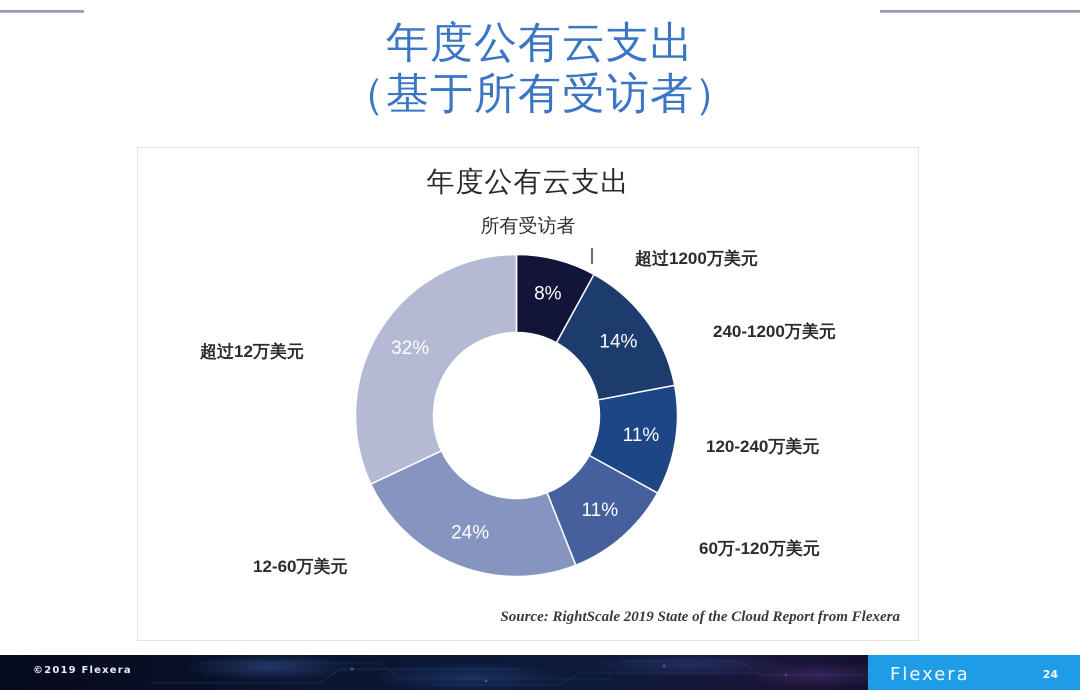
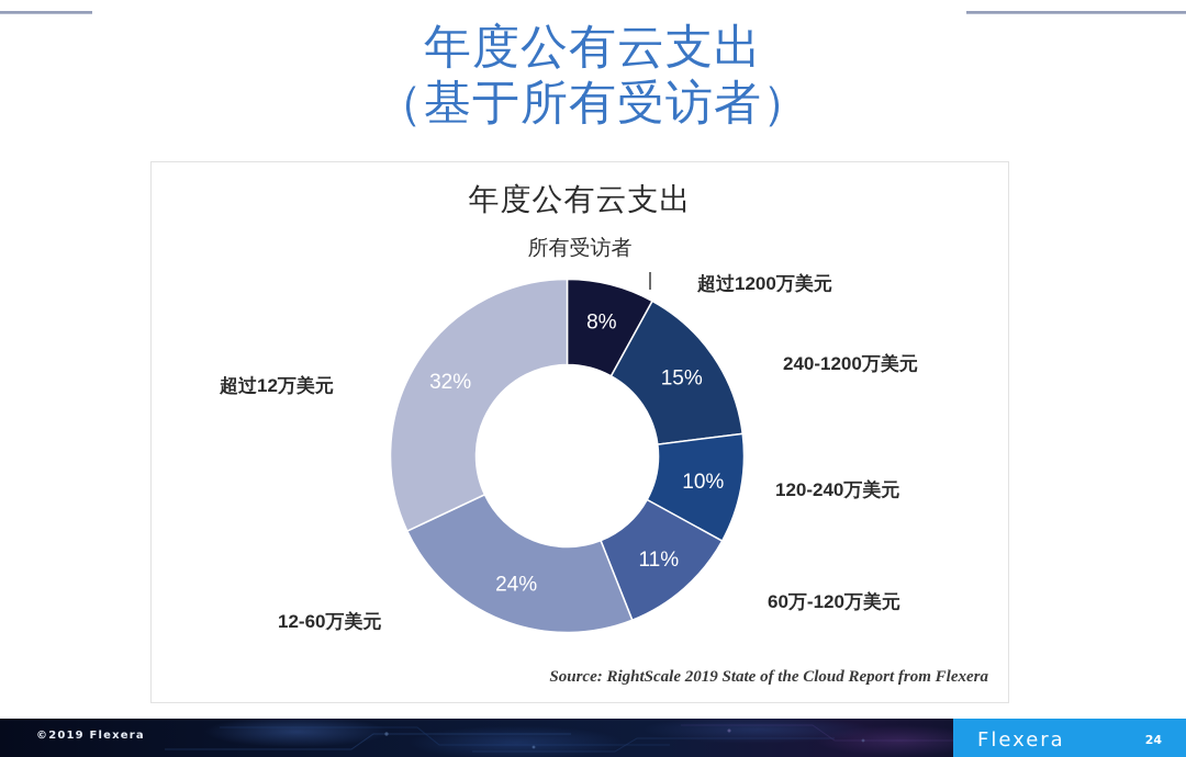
240-1200万美元: 14% -> 15%
120-240万美元: 11% -> 10%
